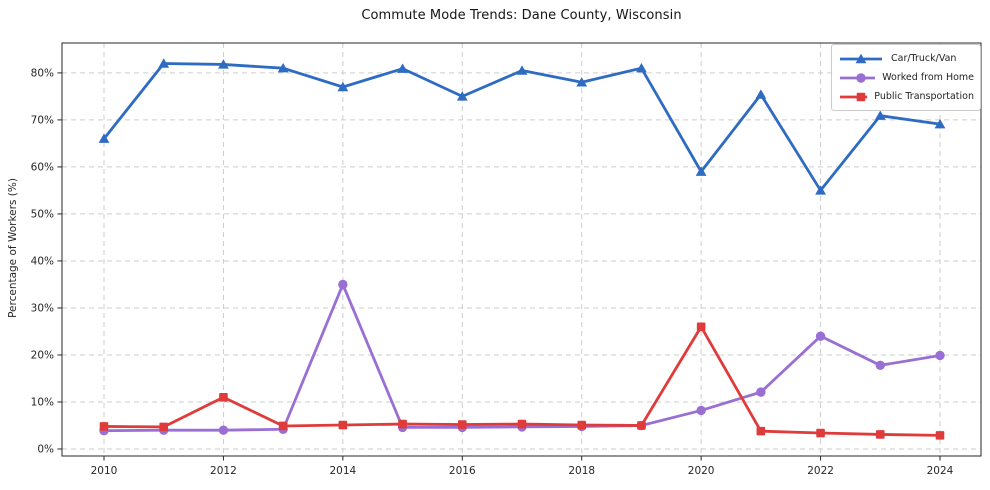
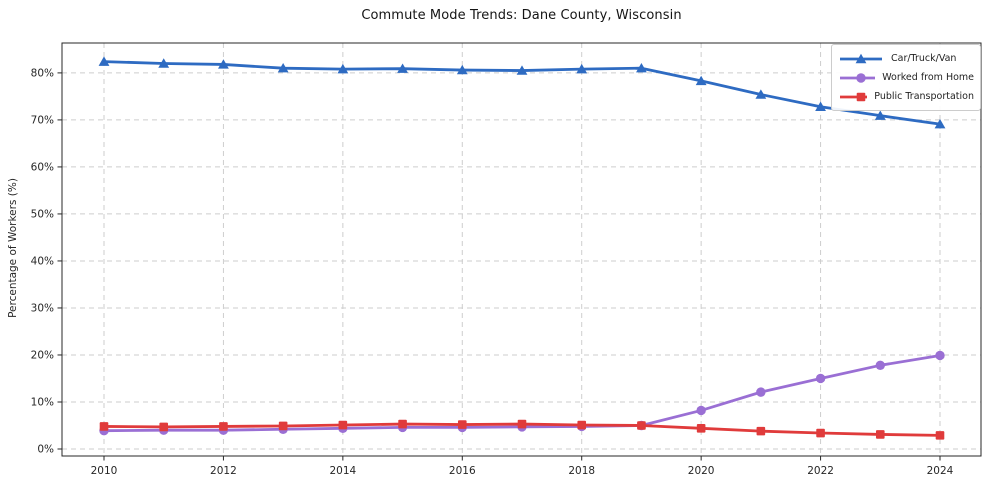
Car/Truck/Van/2010: 66% -> 82%
Public Transportation/2012: 11% -> 5%
Car/Truck/Van/2014: 77% -> 81%
Worked from Home/2014: 35% -> 4%
Car/Truck/Van/2016: 75% -> 81%
Car/Truck/Van/2018: 78% -> 81%
Car/Truck/Van/2020: 59% -> 78%
Public Transportation/2020: 26% -> 4%
Car/Truck/Van/2022: 55% -> 73%
Worked from Home/2022: 24% -> 15%
